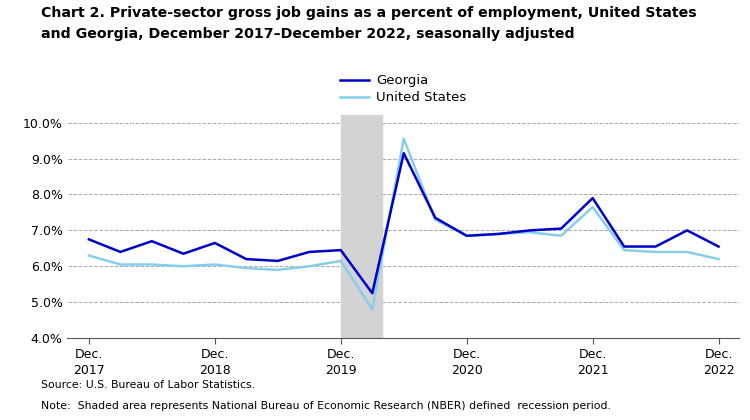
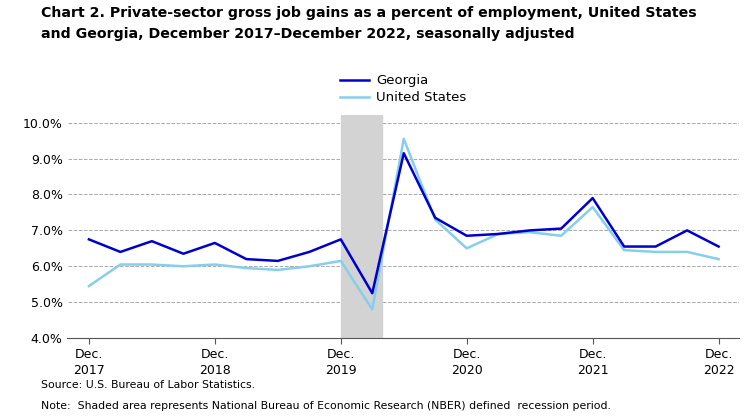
United States/Dec. 2017: 6.30% -> 5.45%
Georgia/Dec. 2019: 6.45% -> 6.75%
United States/Dec. 2020: 6.85% -> 6.50%
